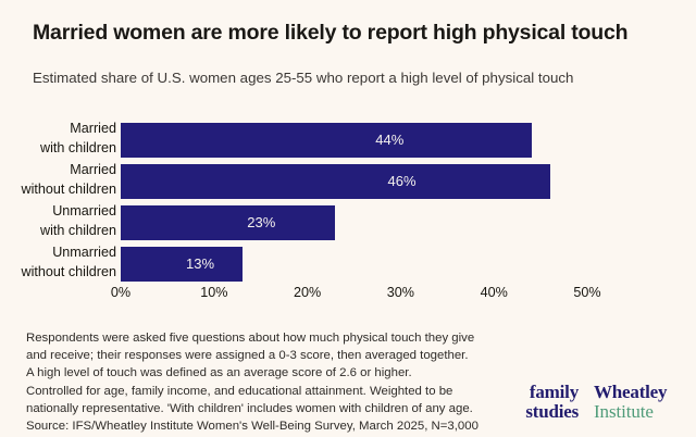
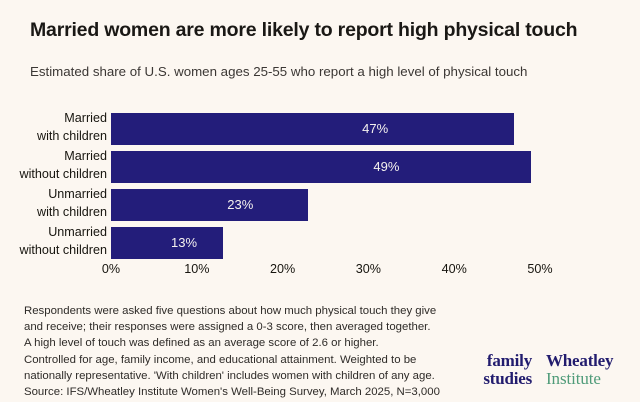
Married with children: 44% -> 47%
Married without children: 46% -> 49%
